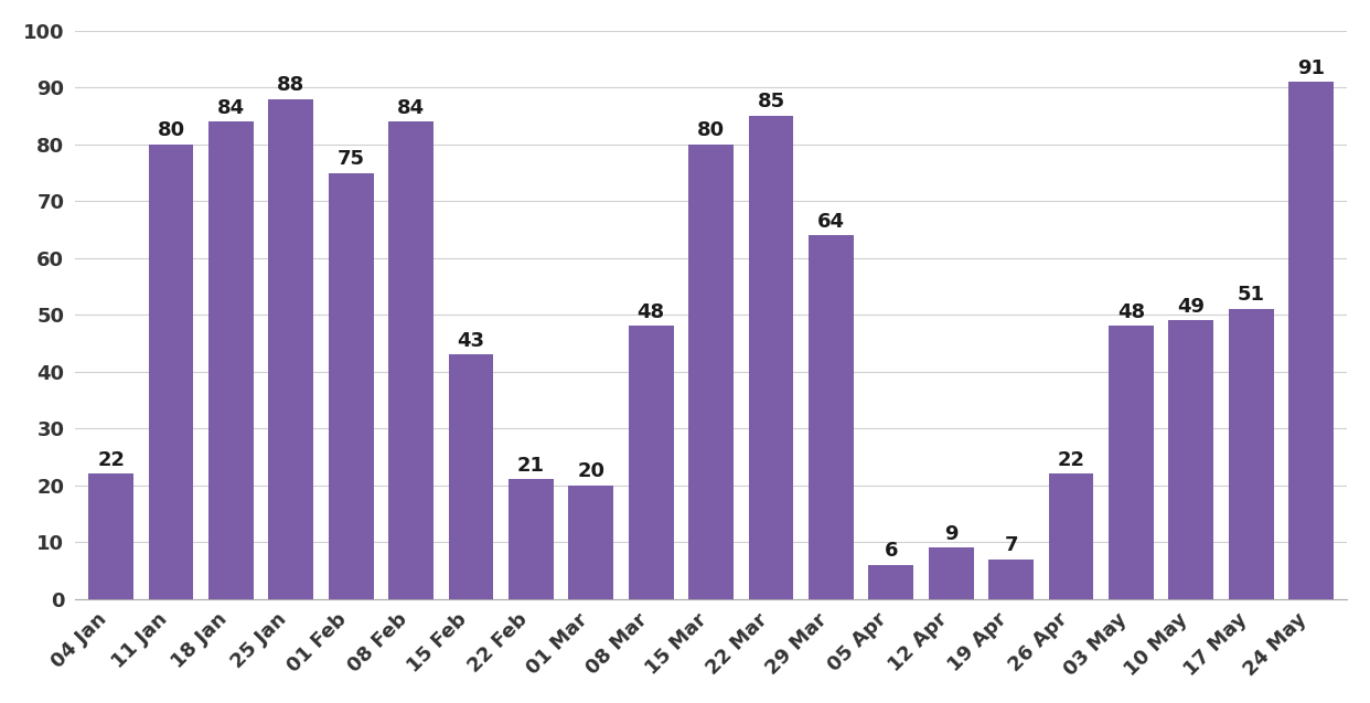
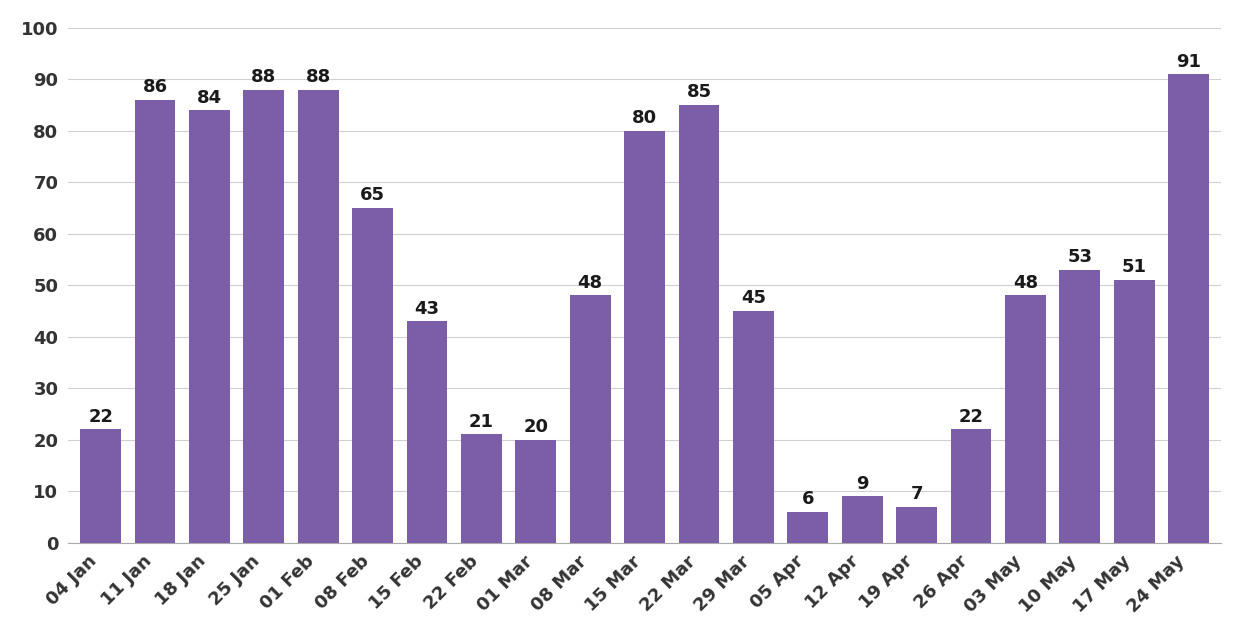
11 Jan: 80 -> 86
01 Feb: 75 -> 88
08 Feb: 84 -> 65
29 Mar: 64 -> 45
10 May: 49 -> 53
